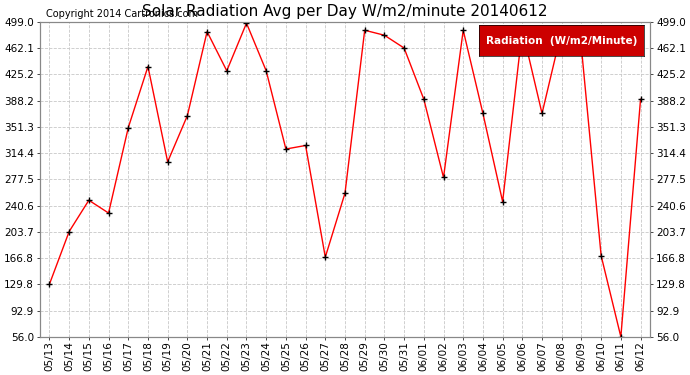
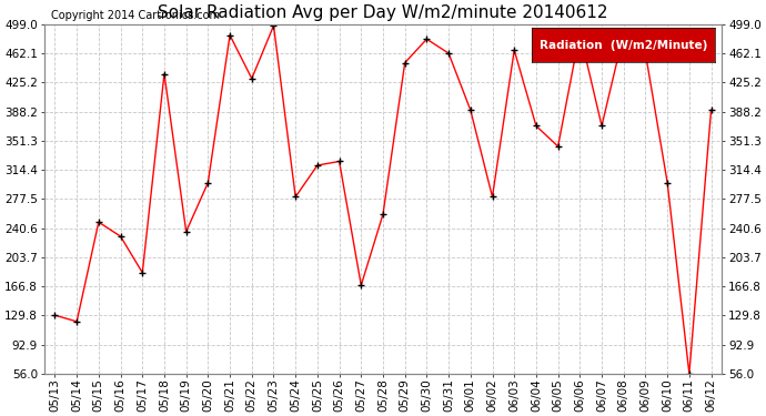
05/14: 204 -> 122
05/17: 350 -> 184
05/19: 302 -> 236
05/20: 367 -> 298
05/24: 430 -> 280
05/29: 487 -> 450
06/03: 487 -> 466
06/05: 246 -> 344
06/10: 170 -> 298
